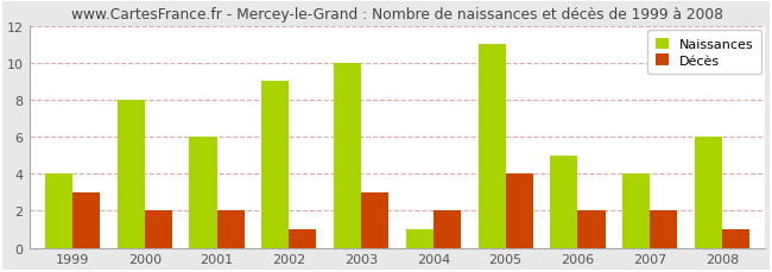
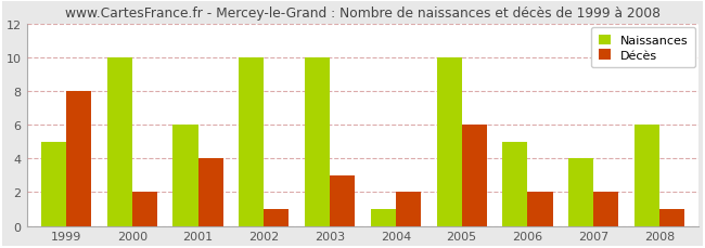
Naissances/1999: 4 -> 5
Décès/1999: 3 -> 8
Naissances/2000: 8 -> 10
Décès/2001: 2 -> 4
Naissances/2002: 9 -> 10
Naissances/2005: 11 -> 10
Décès/2005: 4 -> 6
